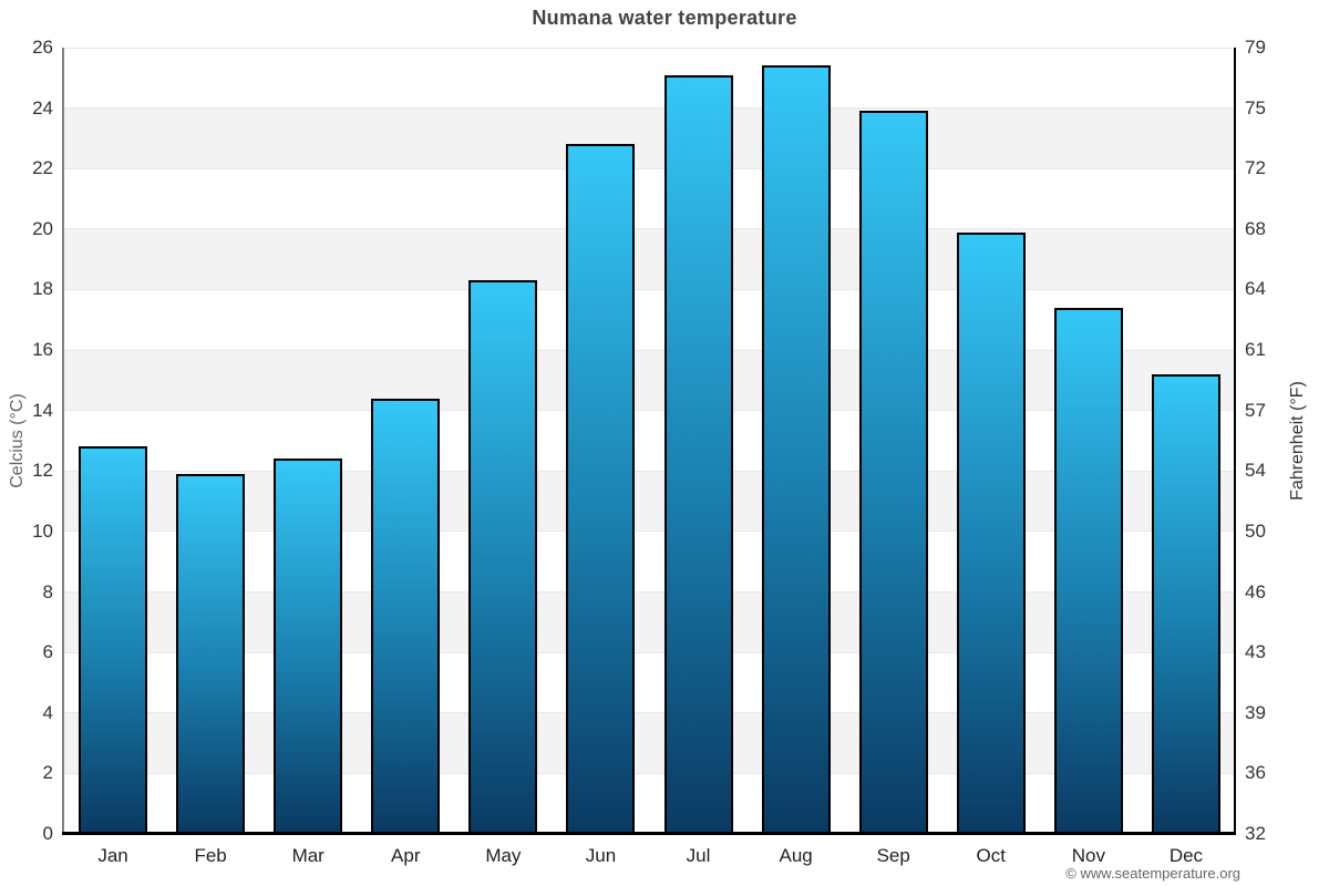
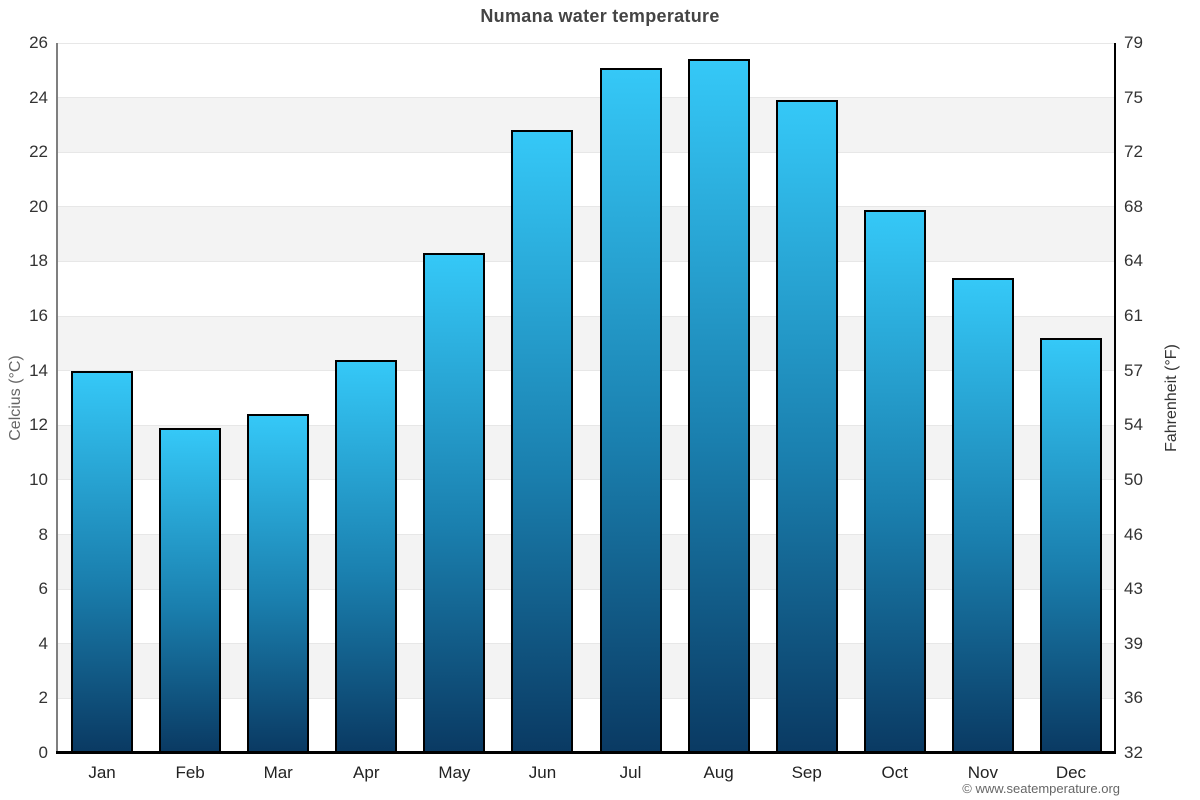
Jan: 12.8 -> 14.0
